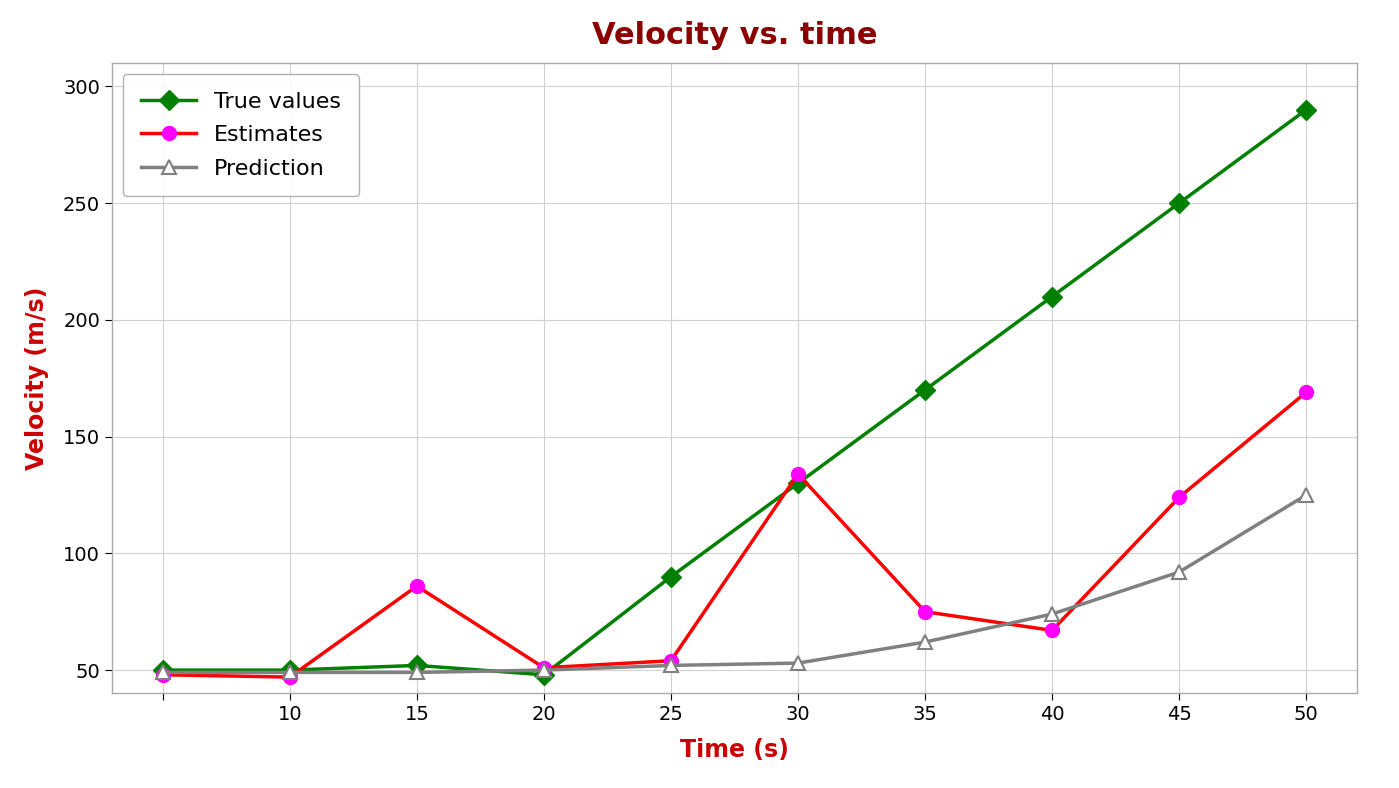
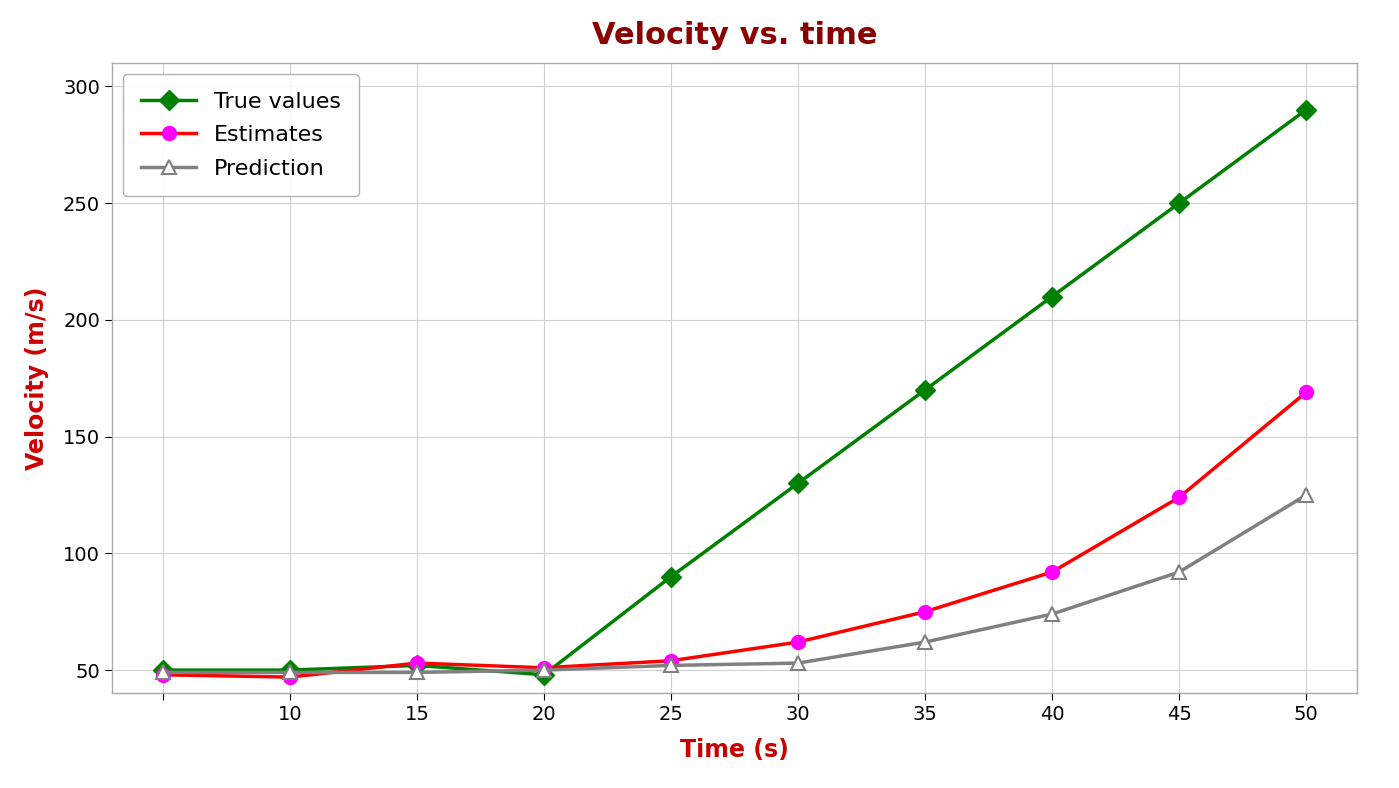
Estimates/15: 86 -> 53
Estimates/30: 134 -> 62
Estimates/40: 67 -> 92
